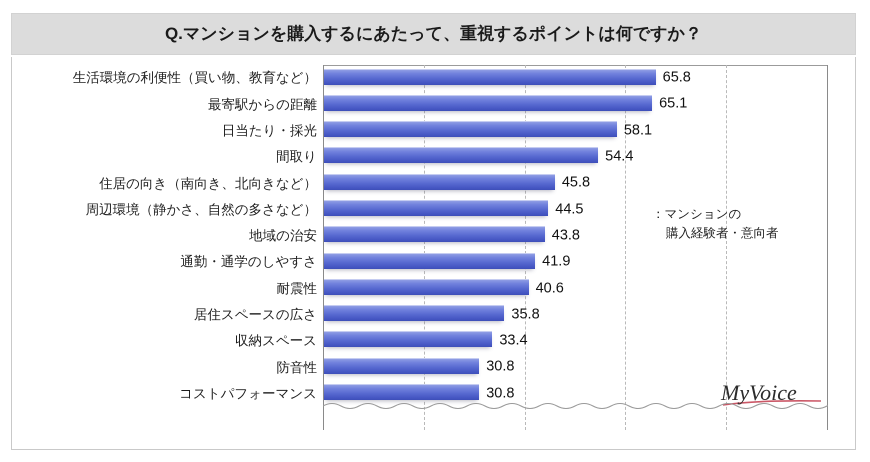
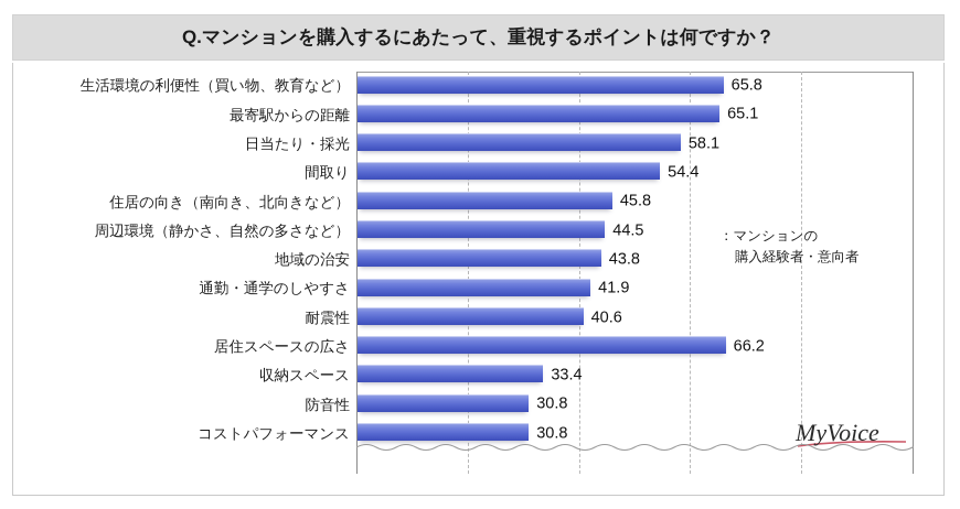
居住スペースの広さ: 35.8 -> 66.2
